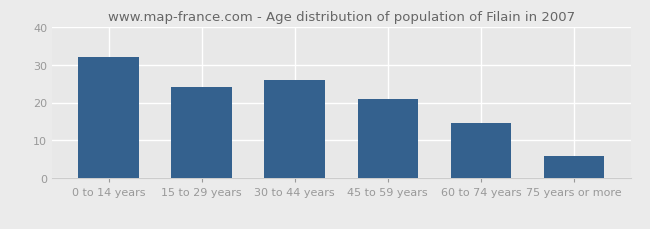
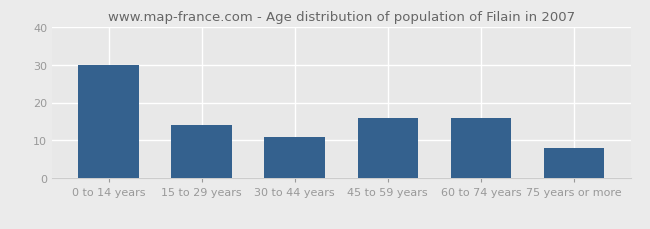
0 to 14 years: 32.0 -> 30.0
15 to 29 years: 24.0 -> 14.0
30 to 44 years: 26.0 -> 11.0
45 to 59 years: 21.0 -> 16.0
60 to 74 years: 14.5 -> 16.0
75 years or more: 6.0 -> 8.0
